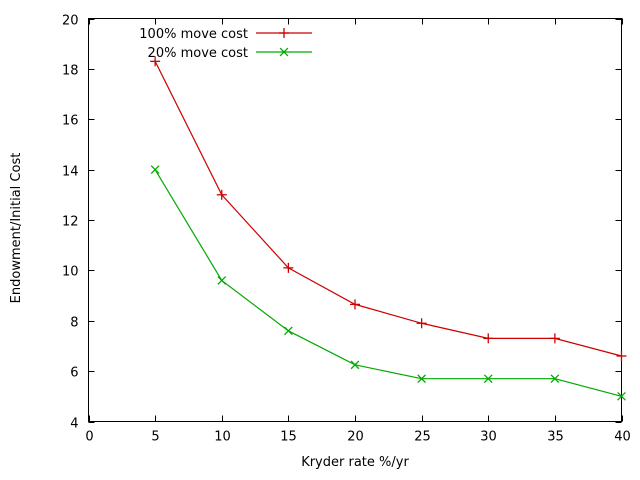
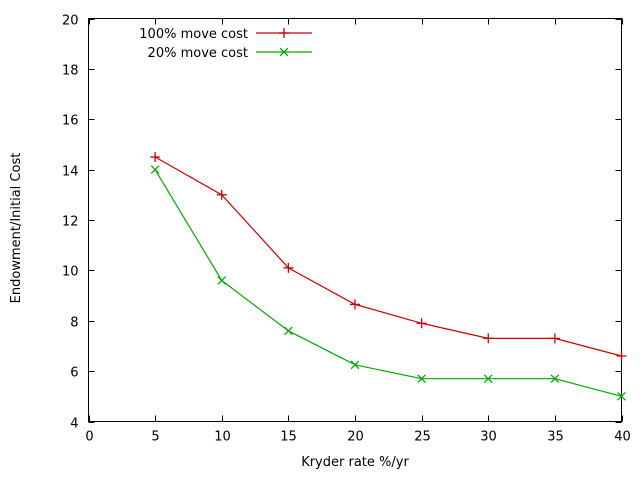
100% move cost/5: 18.3 -> 14.5
